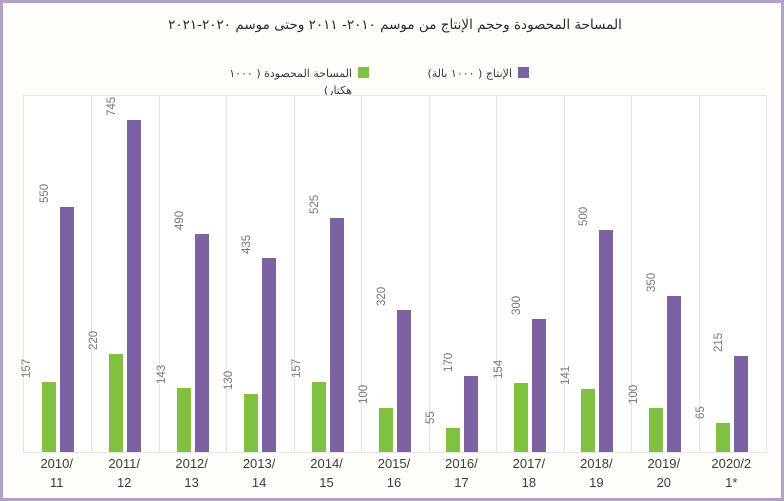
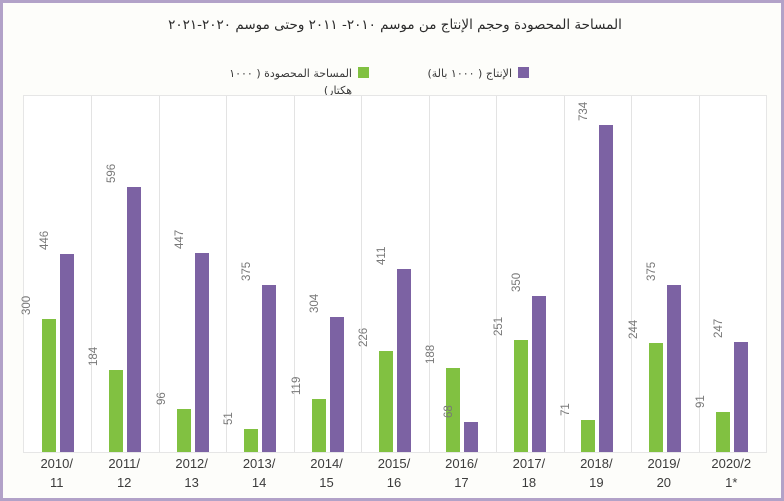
المساحة المحصودة ( ١٠٠٠ هكتار)/2010/11: 157 -> 300
الإنتاج ( ١٠٠٠ بالة)/2010/11: 550 -> 446
المساحة المحصودة ( ١٠٠٠ هكتار)/2011/12: 220 -> 184
الإنتاج ( ١٠٠٠ بالة)/2011/12: 745 -> 596
المساحة المحصودة ( ١٠٠٠ هكتار)/2012/13: 143 -> 96
الإنتاج ( ١٠٠٠ بالة)/2012/13: 490 -> 447
المساحة المحصودة ( ١٠٠٠ هكتار)/2013/14: 130 -> 51
الإنتاج ( ١٠٠٠ بالة)/2013/14: 435 -> 375
المساحة المحصودة ( ١٠٠٠ هكتار)/2014/15: 157 -> 119
الإنتاج ( ١٠٠٠ بالة)/2014/15: 525 -> 304
المساحة المحصودة ( ١٠٠٠ هكتار)/2015/16: 100 -> 226
الإنتاج ( ١٠٠٠ بالة)/2015/16: 320 -> 411
المساحة المحصودة ( ١٠٠٠ هكتار)/2016/17: 55 -> 188
الإنتاج ( ١٠٠٠ بالة)/2016/17: 170 -> 68
المساحة المحصودة ( ١٠٠٠ هكتار)/2017/18: 154 -> 251
الإنتاج ( ١٠٠٠ بالة)/2017/18: 300 -> 350
المساحة المحصودة ( ١٠٠٠ هكتار)/2018/19: 141 -> 71
الإنتاج ( ١٠٠٠ بالة)/2018/19: 500 -> 734
المساحة المحصودة ( ١٠٠٠ هكتار)/2019/20: 100 -> 244
الإنتاج ( ١٠٠٠ بالة)/2019/20: 350 -> 375
المساحة المحصودة ( ١٠٠٠ هكتار)/2020/21*: 65 -> 91
الإنتاج ( ١٠٠٠ بالة)/2020/21*: 215 -> 247
